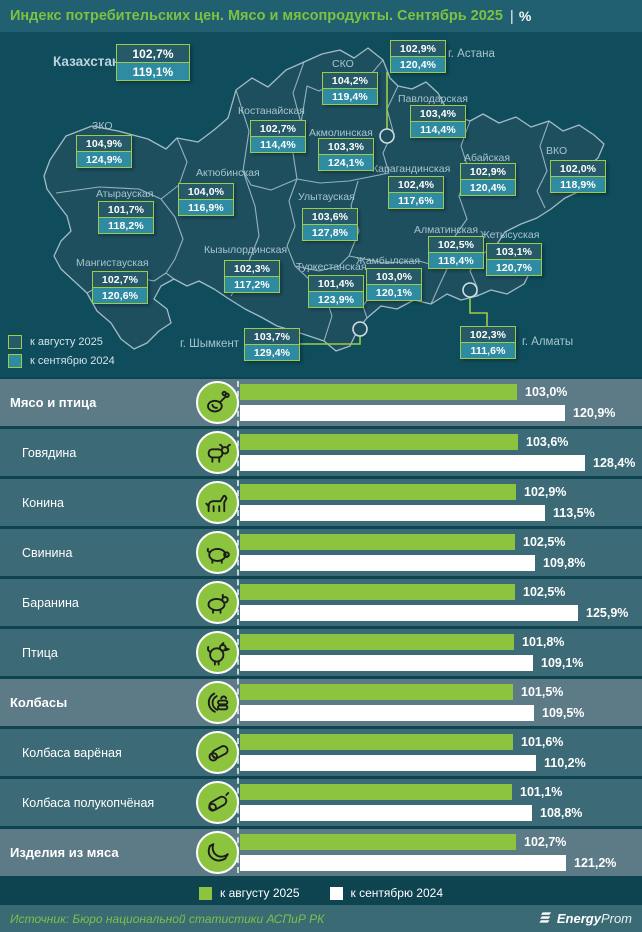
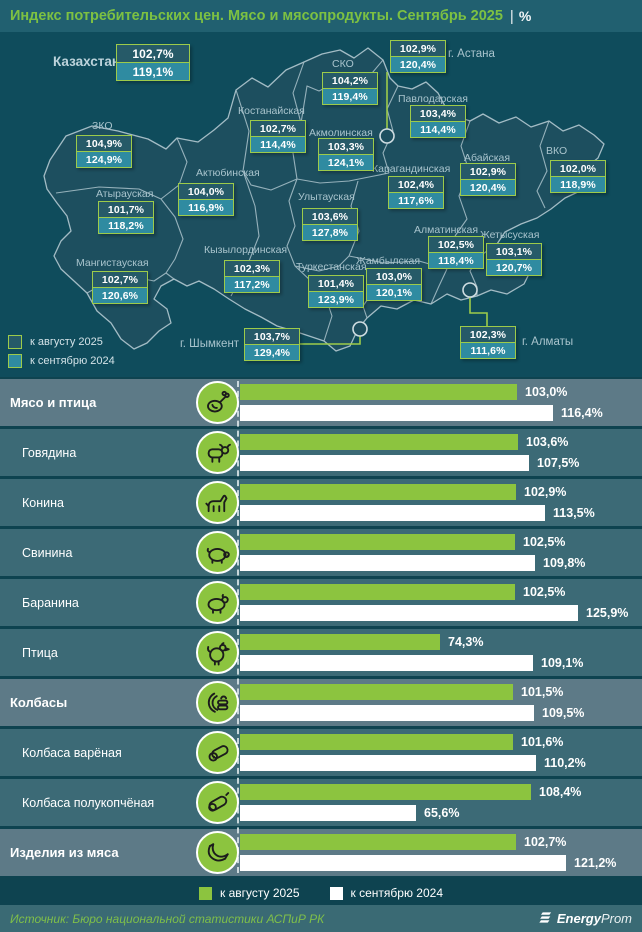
к сентябрю 2024/Мясо и птица: 120,9% -> 116,4%
к сентябрю 2024/Говядина: 128,4% -> 107,5%
к августу 2025/Птица: 101,8% -> 74,3%
к августу 2025/Колбаса полукопчёная: 101,1% -> 108,4%
к сентябрю 2024/Колбаса полукопчёная: 108,8% -> 65,6%
